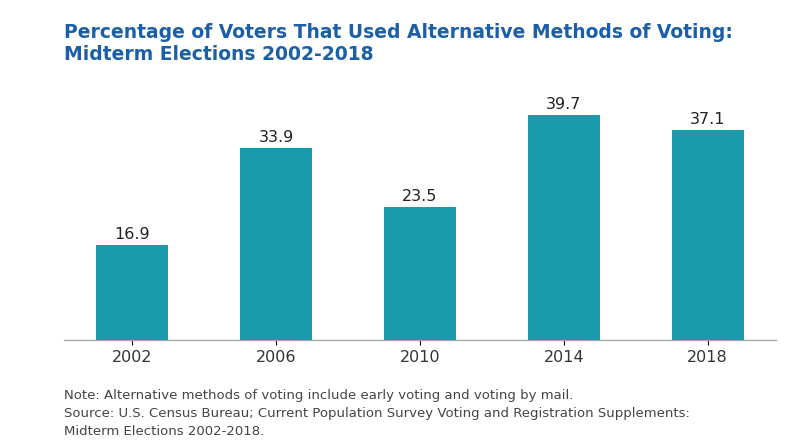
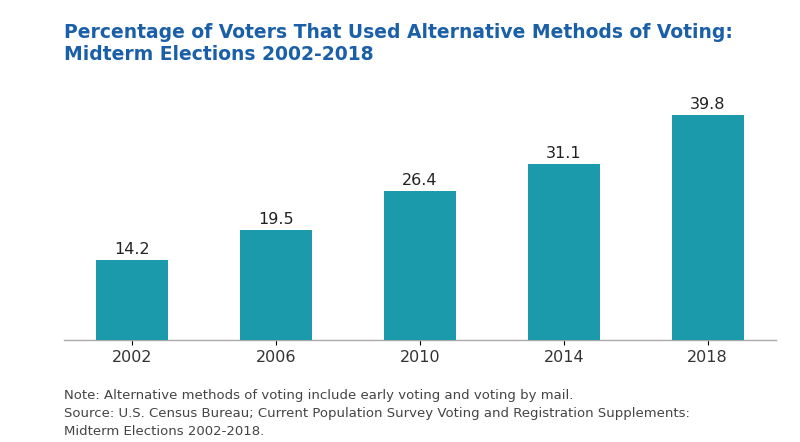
2002: 16.9 -> 14.2
2006: 33.9 -> 19.5
2010: 23.5 -> 26.4
2014: 39.7 -> 31.1
2018: 37.1 -> 39.8
